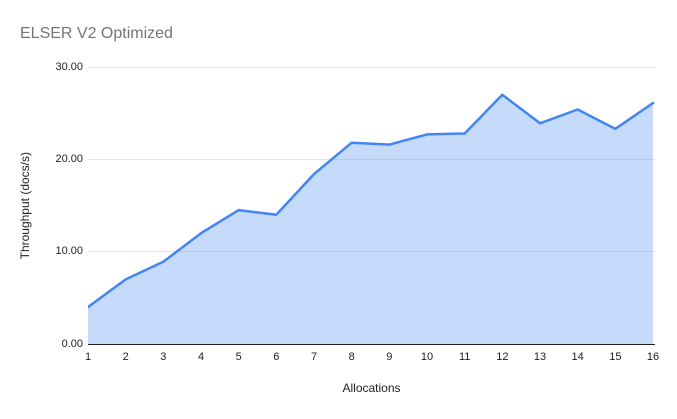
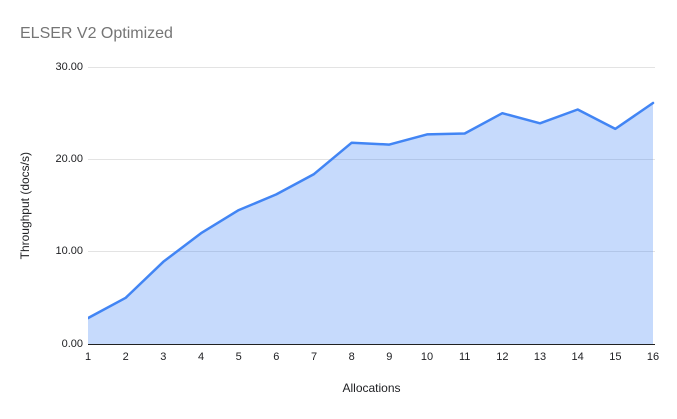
1: 4 -> 3
2: 7 -> 5
6: 14 -> 16
12: 27 -> 25
